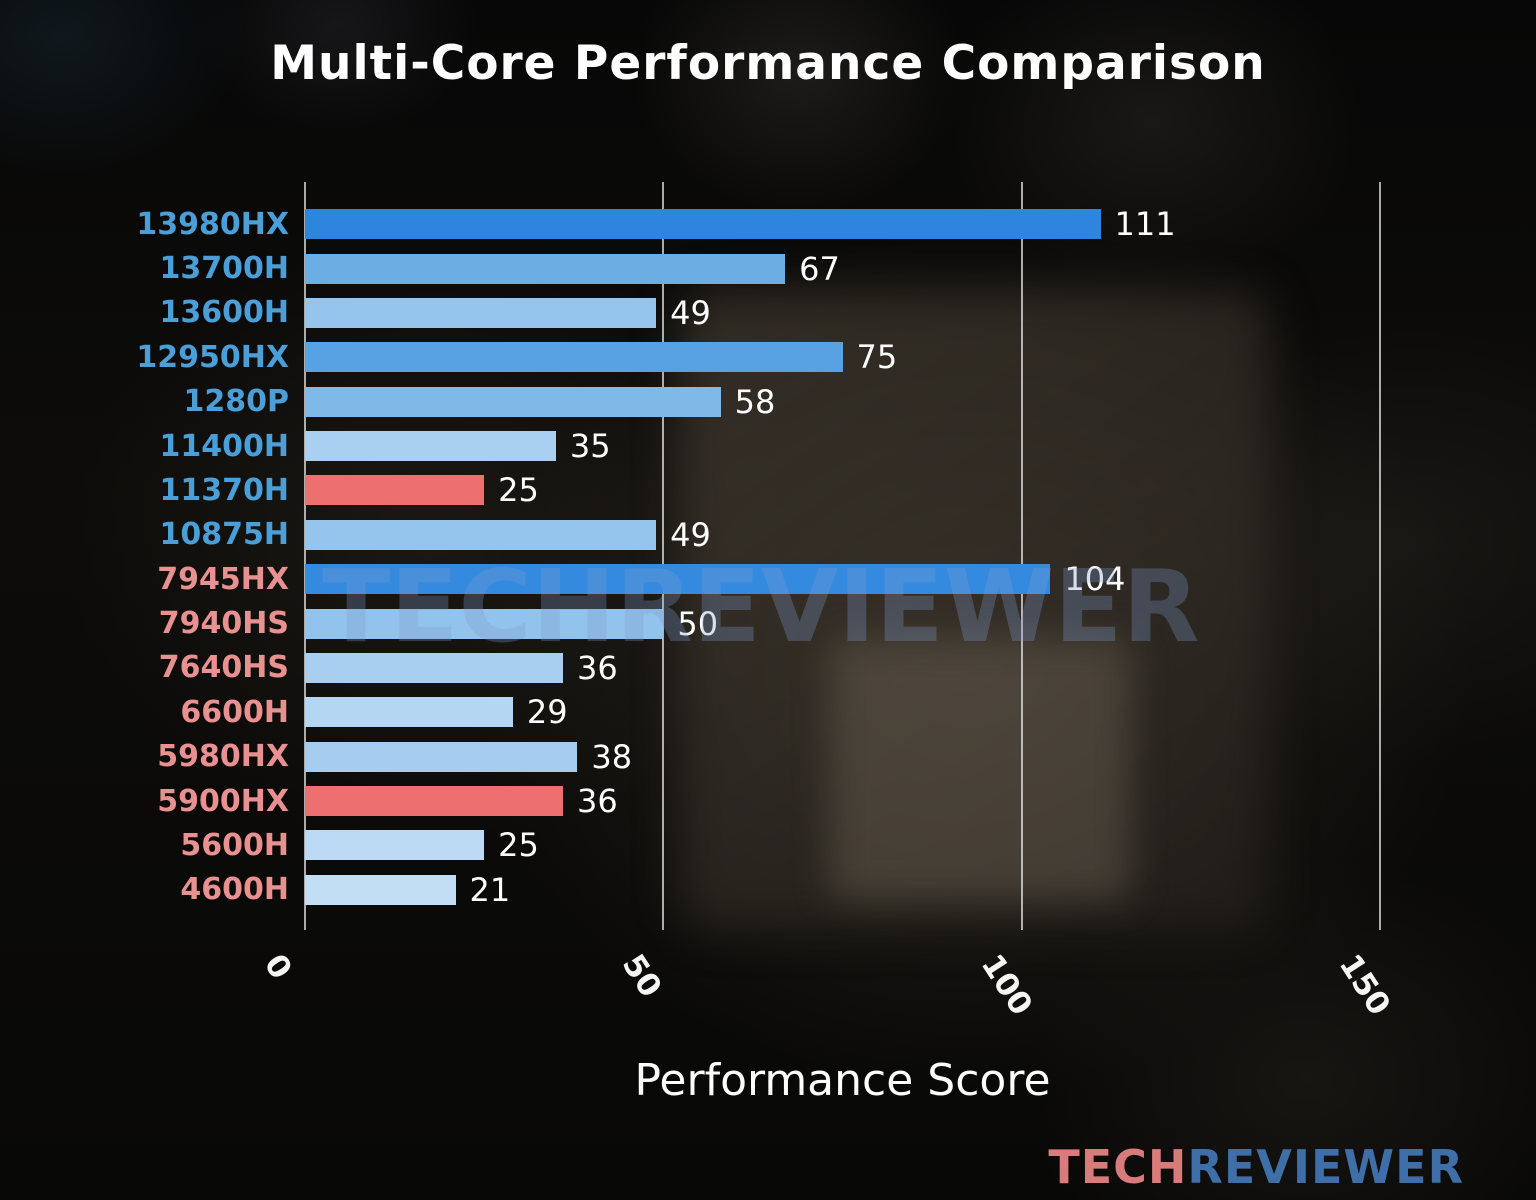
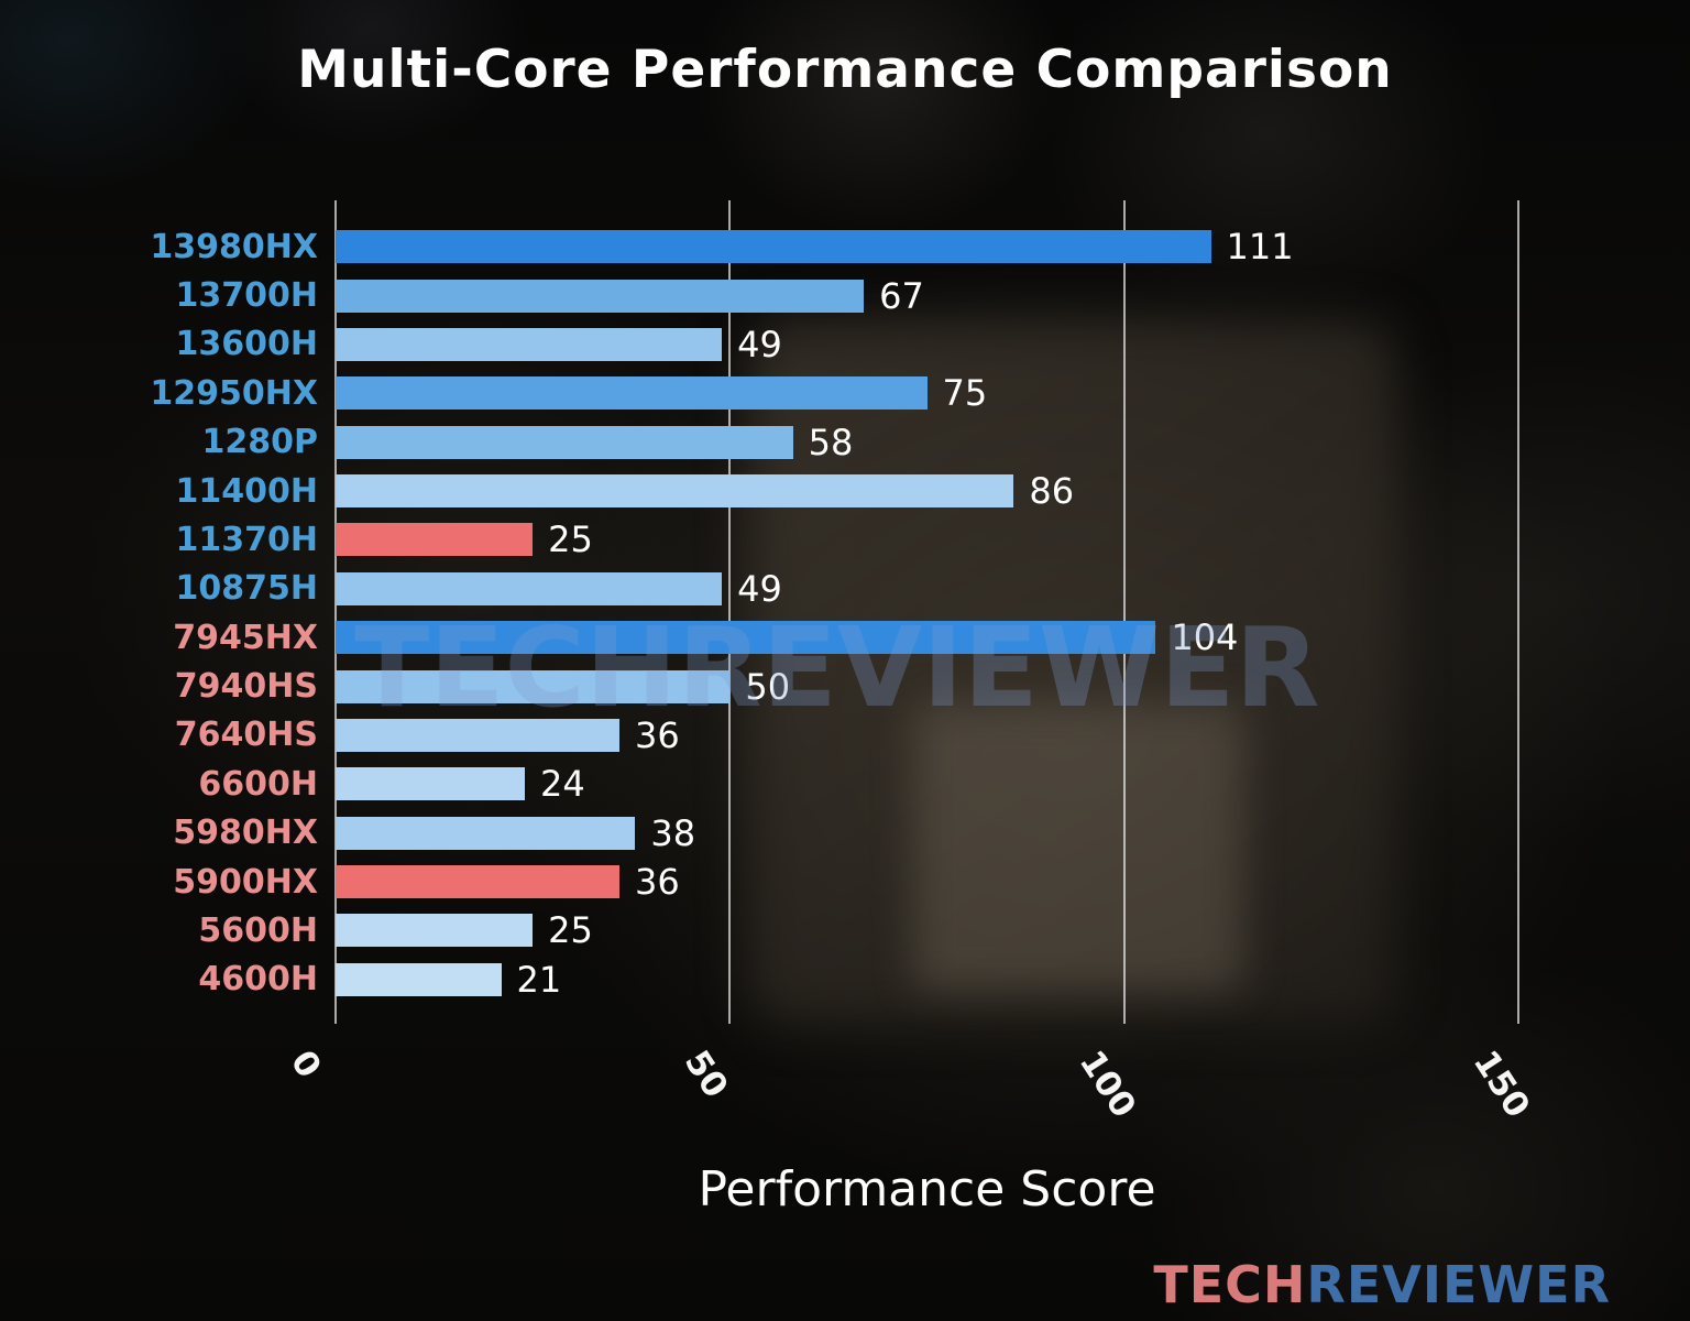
11400H: 35 -> 86
6600H: 29 -> 24
